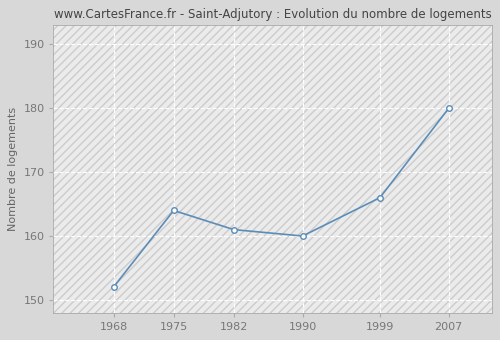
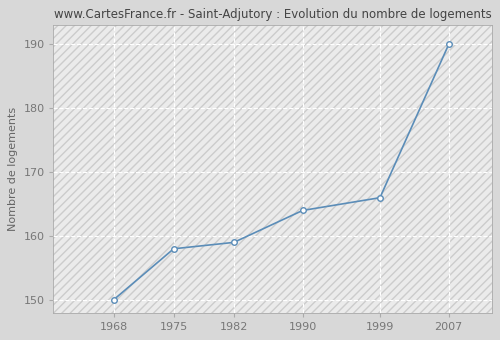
1968: 152 -> 150
1975: 164 -> 158
1982: 161 -> 159
1990: 160 -> 164
2007: 180 -> 190
